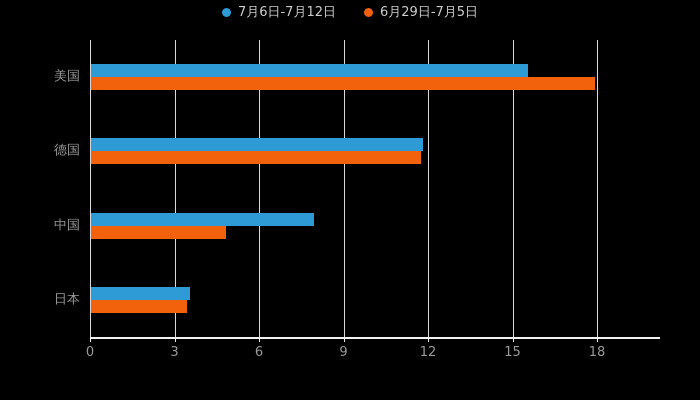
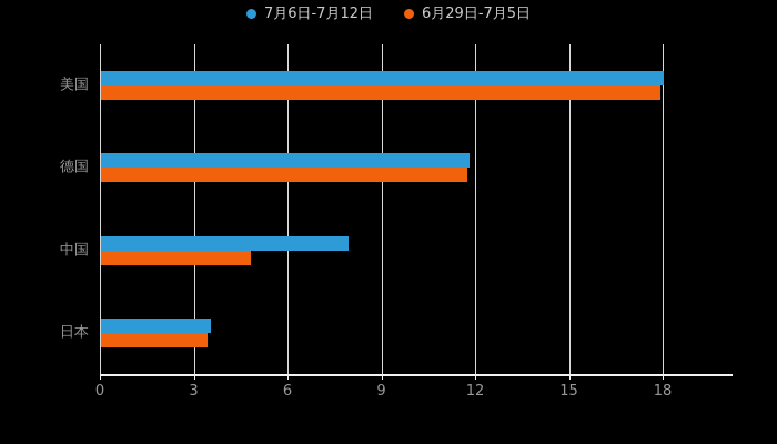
7月6日-7月12日/美国: 15.5 -> 18.0
